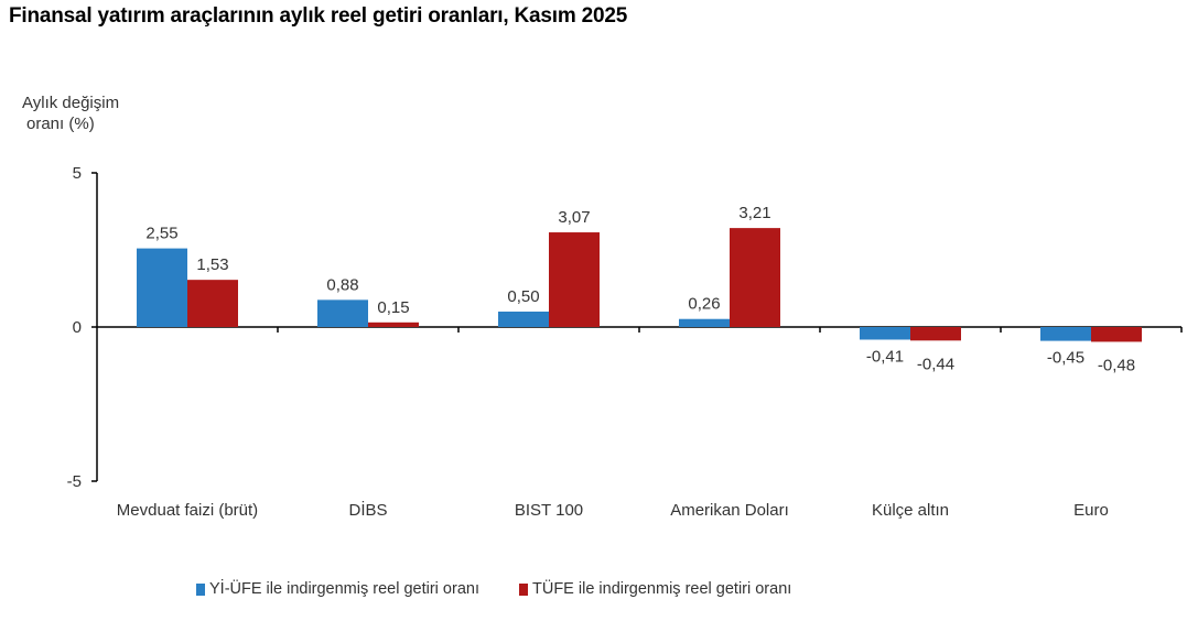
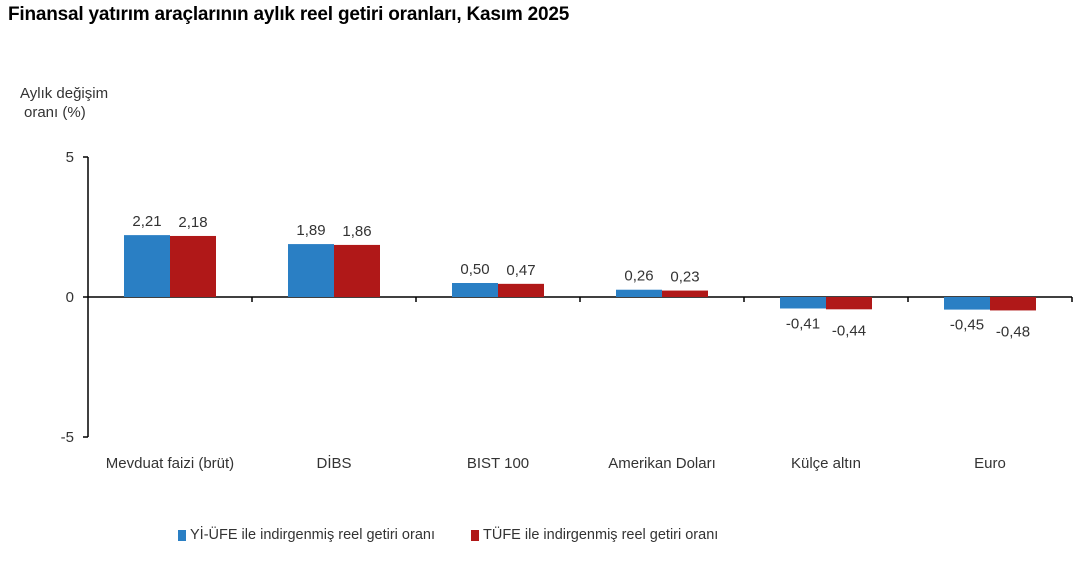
Yİ-ÜFE ile indirgenmiş reel getiri oranı/Mevduat faizi (brüt): 2,55 -> 2,21
TÜFE ile indirgenmiş reel getiri oranı/Mevduat faizi (brüt): 1,53 -> 2,18
Yİ-ÜFE ile indirgenmiş reel getiri oranı/DİBS: 0,88 -> 1,89
TÜFE ile indirgenmiş reel getiri oranı/DİBS: 0,15 -> 1,86
TÜFE ile indirgenmiş reel getiri oranı/BIST 100: 3,07 -> 0,47
TÜFE ile indirgenmiş reel getiri oranı/Amerikan Doları: 3,21 -> 0,23
